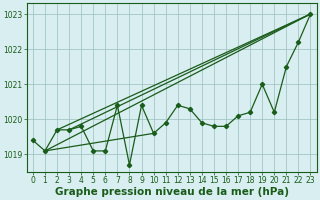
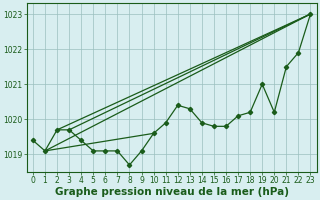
4: 1019.8 -> 1019.4
7: 1020.4 -> 1019.1
9: 1020.4 -> 1019.1
22: 1022.2 -> 1021.9
